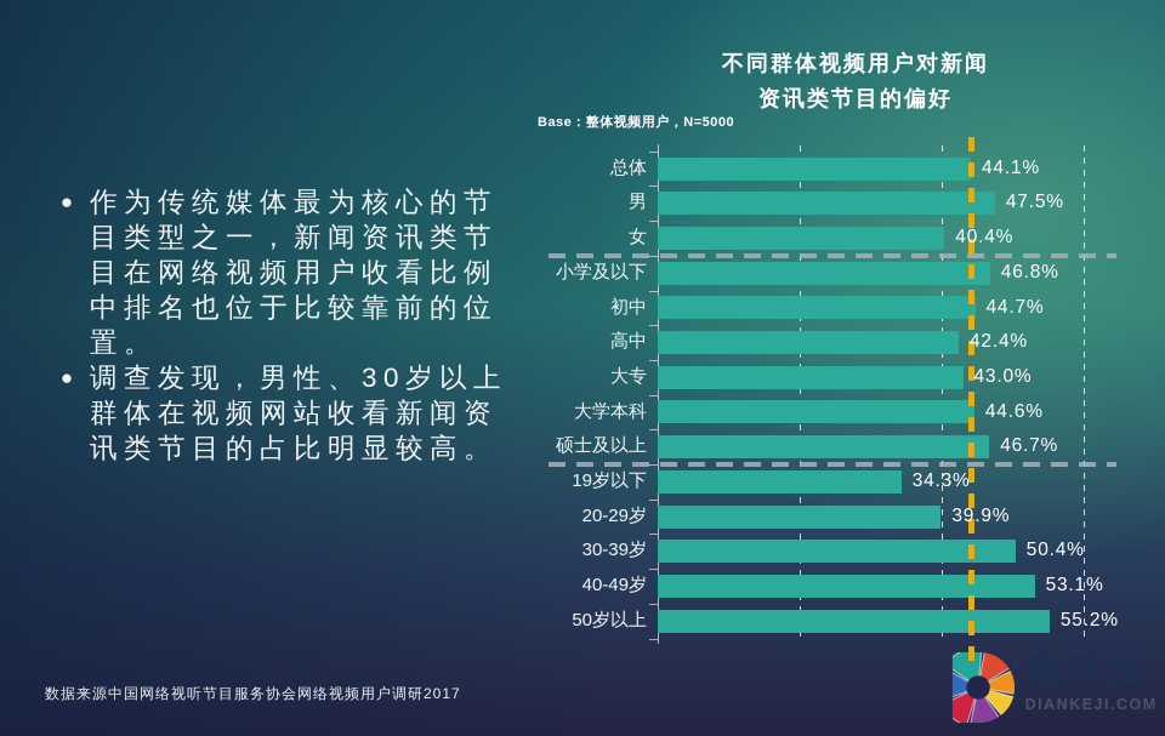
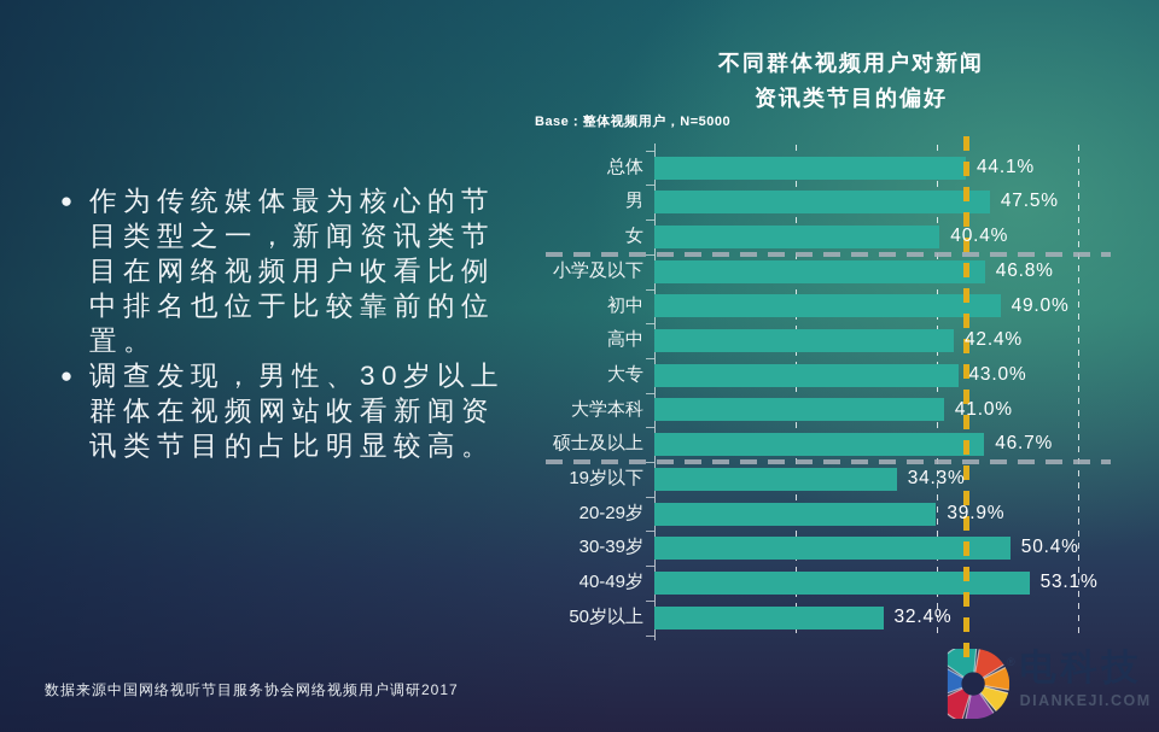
初中: 44.7% -> 49.0%
大学本科: 44.6% -> 41.0%
50岁以上: 55.2% -> 32.4%
